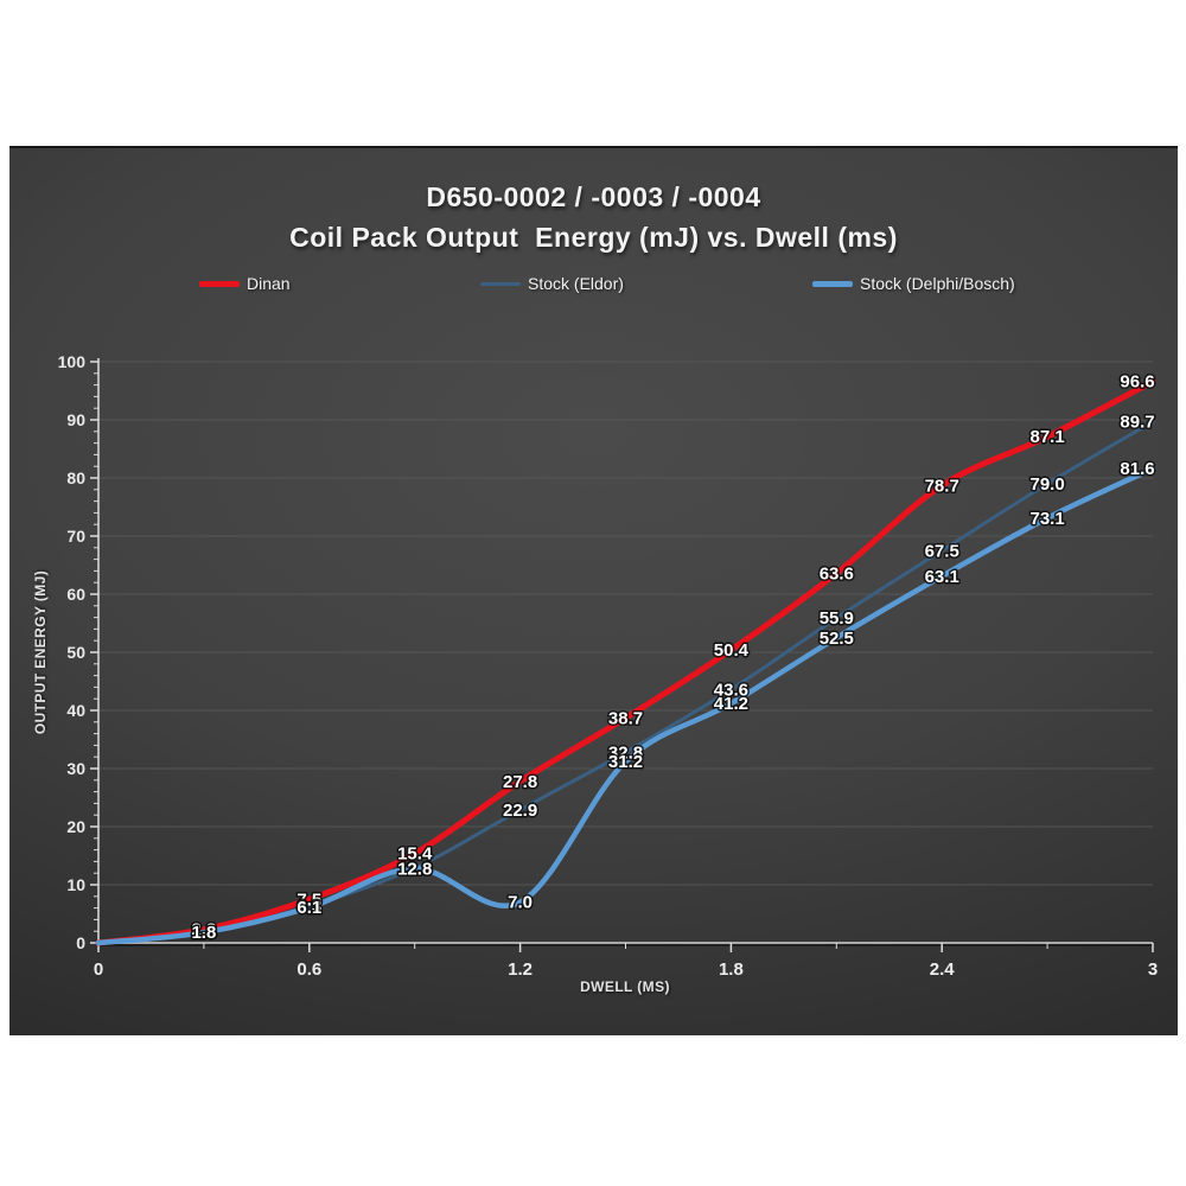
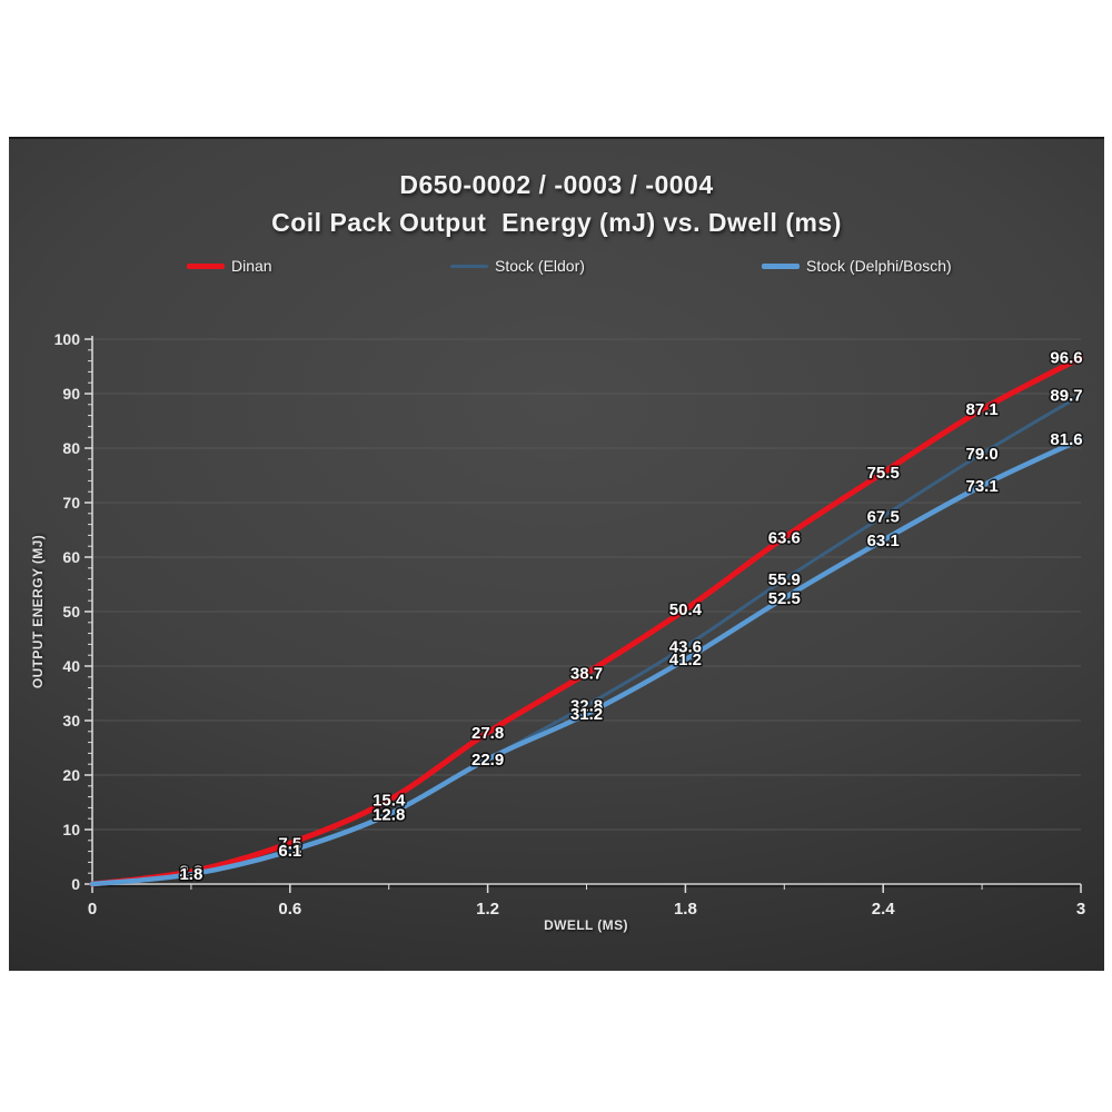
Stock (Delphi/Bosch)/1.2: 7.0 -> 22.9
Dinan/2.4: 78.7 -> 75.5
